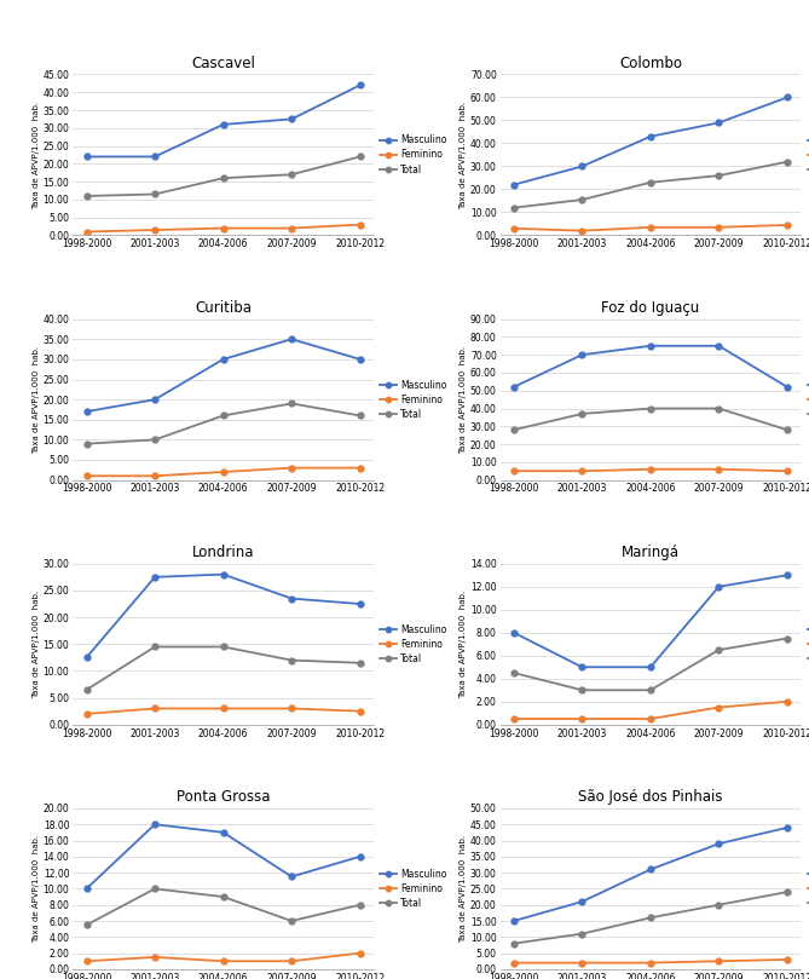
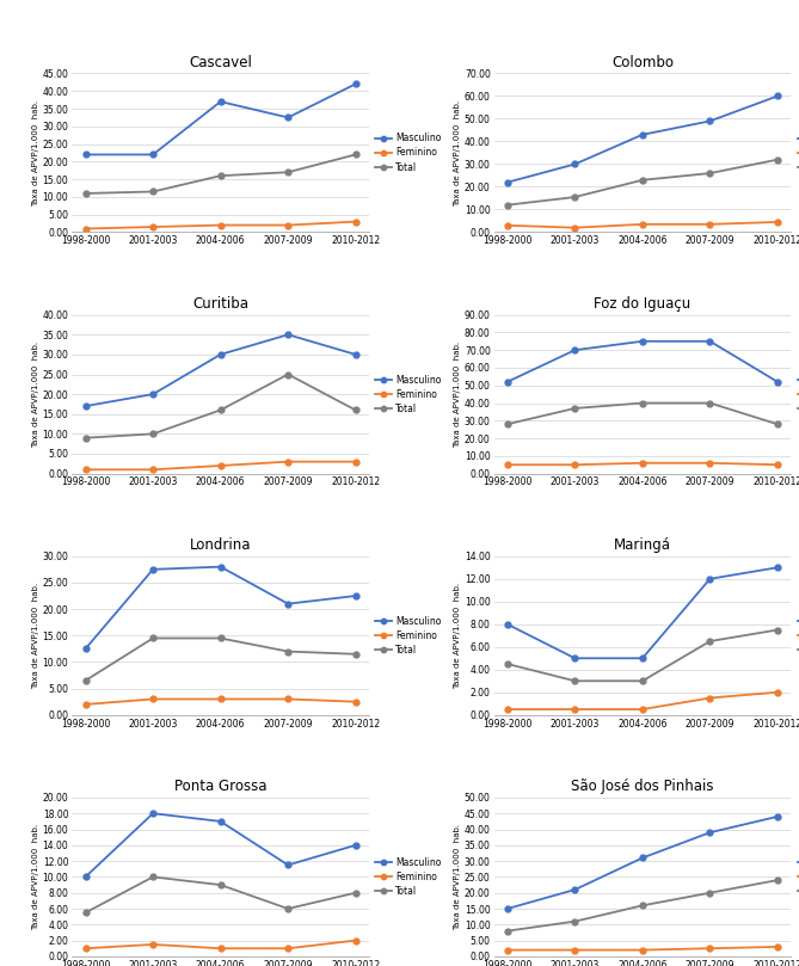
Cascavel/Masculino/2004-2006: 31.0 -> 37.0
Curitiba/Total/2007-2009: 19 -> 25
Londrina/Masculino/2007-2009: 23.5 -> 21.0
